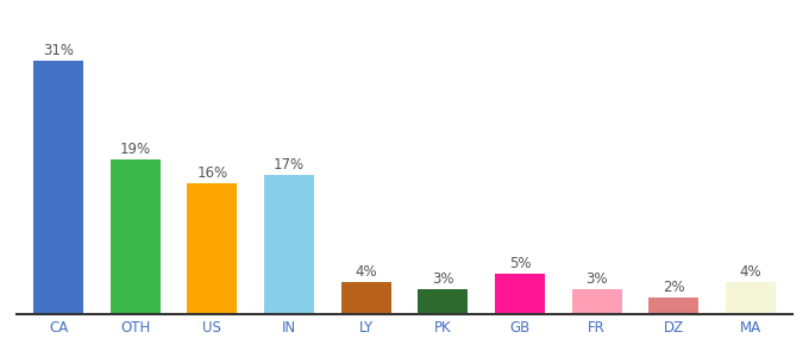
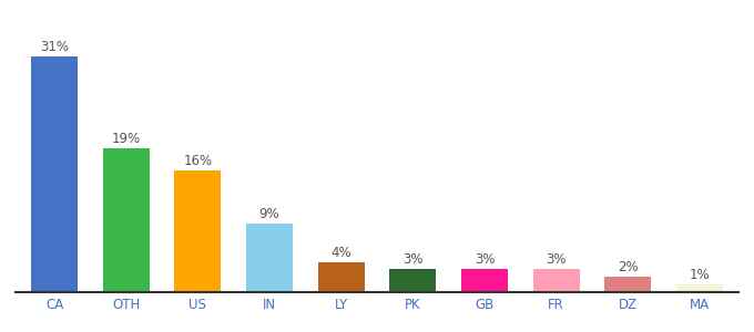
IN: 17% -> 9%
GB: 5% -> 3%
MA: 4% -> 1%
